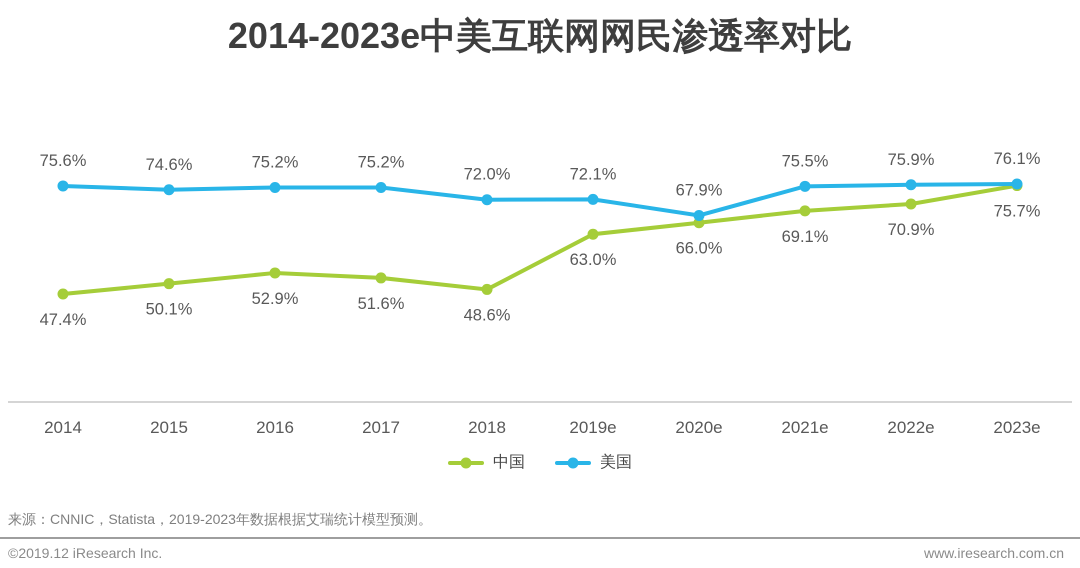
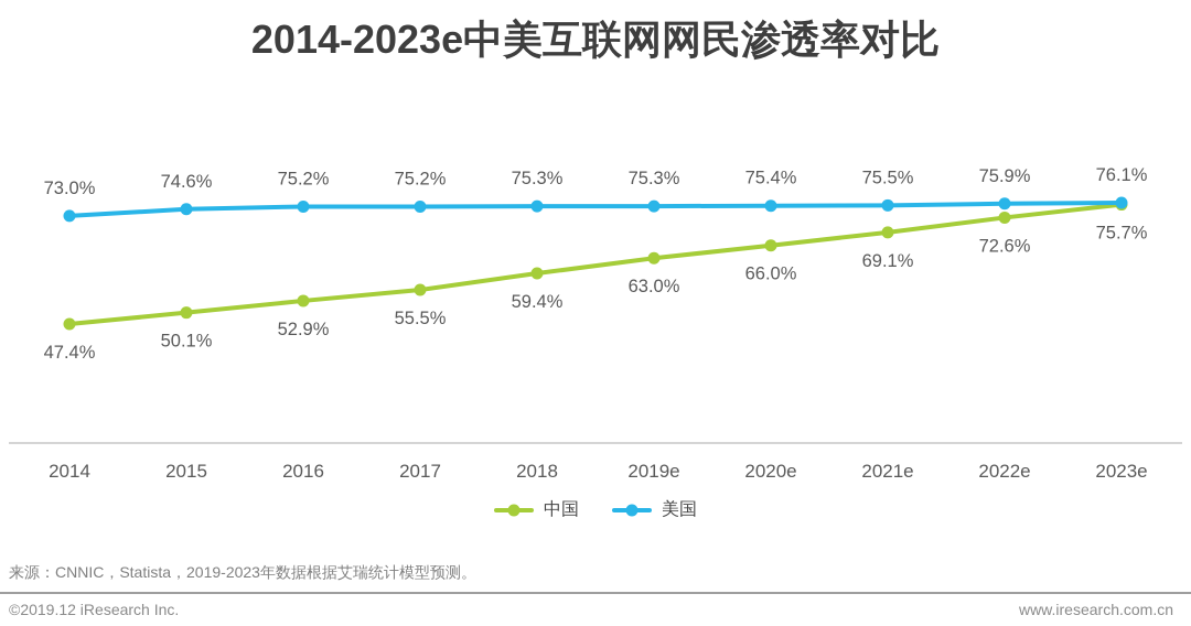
美国/2014: 75.6% -> 73.0%
中国/2017: 51.6% -> 55.5%
中国/2018: 48.6% -> 59.4%
美国/2018: 72.0% -> 75.3%
美国/2019e: 72.1% -> 75.3%
美国/2020e: 67.9% -> 75.4%
中国/2022e: 70.9% -> 72.6%
